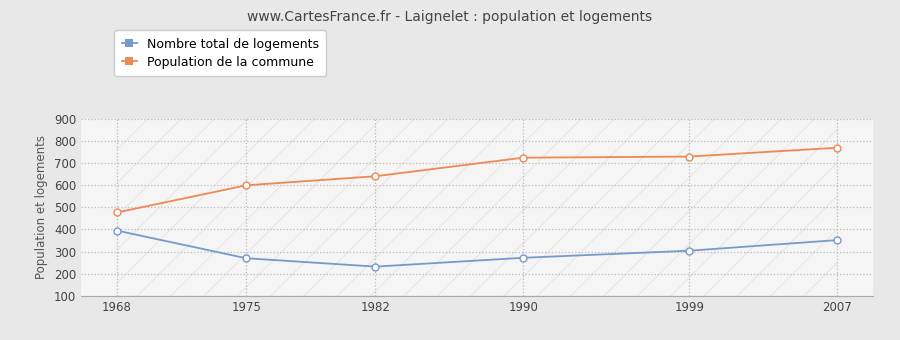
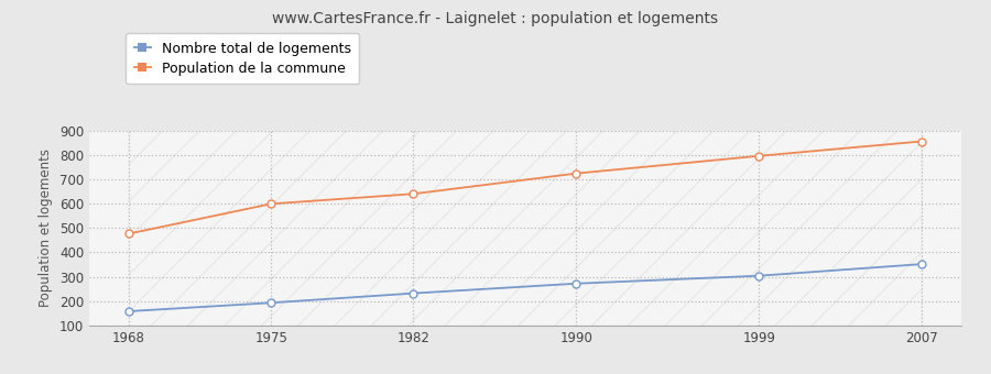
Nombre total de logements/1968: 395 -> 158
Nombre total de logements/1975: 270 -> 193
Population de la commune/1999: 730 -> 797
Population de la commune/2007: 770 -> 857
